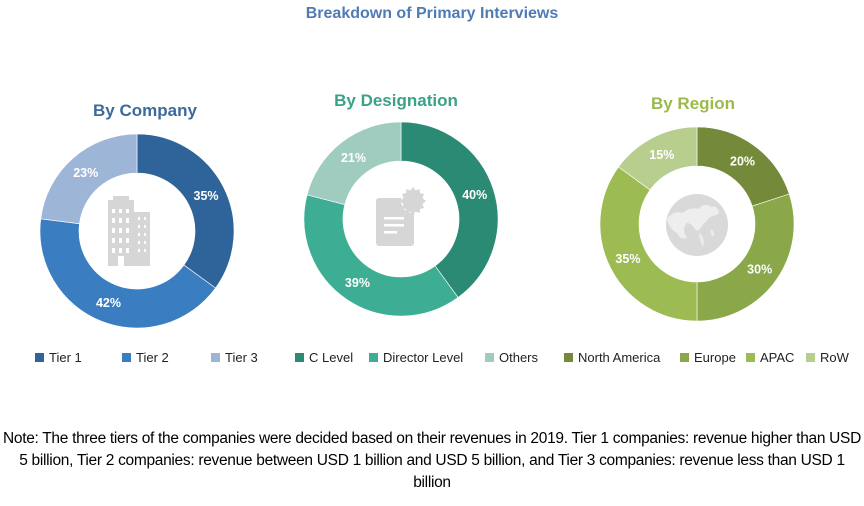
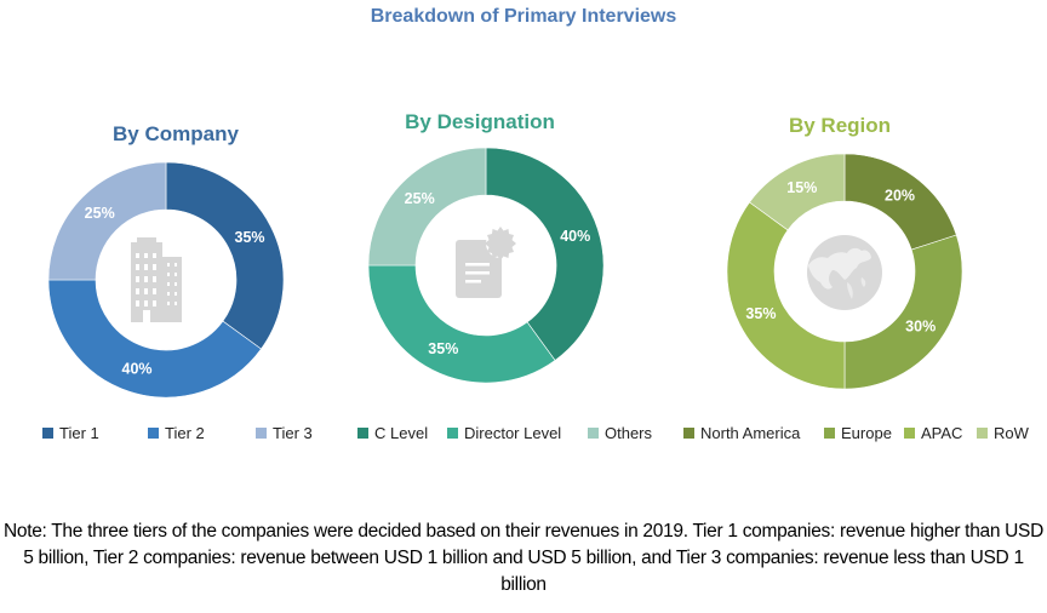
By Company/Tier 2: 42% -> 40%
By Company/Tier 3: 23% -> 25%
By Designation/Director Level: 39% -> 35%
By Designation/Others: 21% -> 25%
